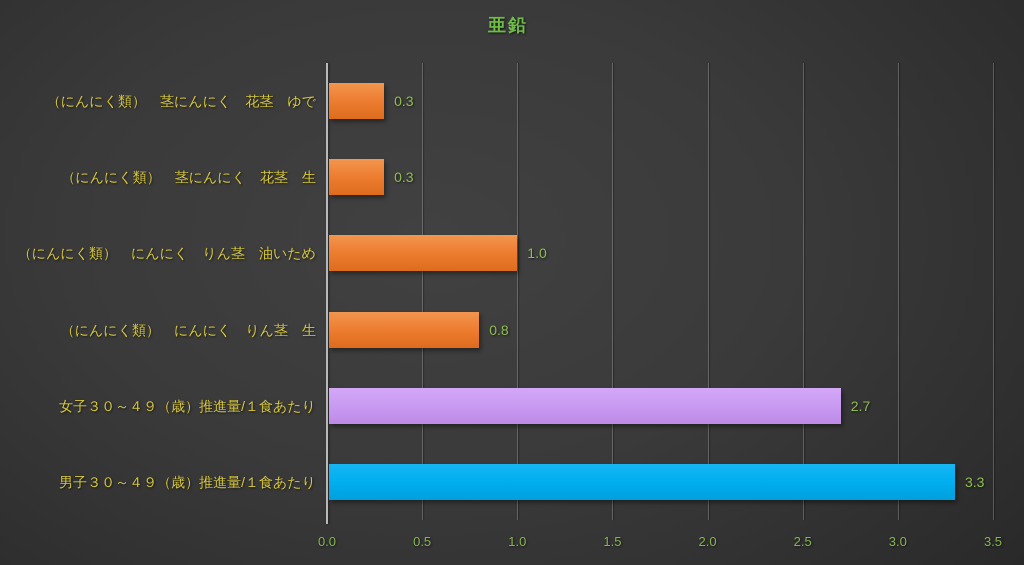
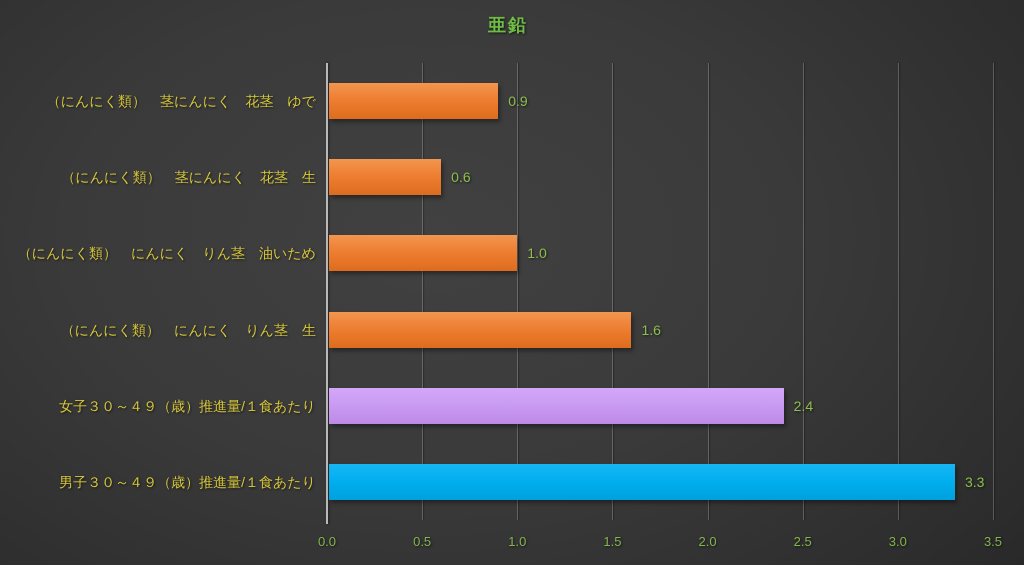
（にんにく類） 茎にんにく 花茎 ゆで: 0.3 -> 0.9
（にんにく類） 茎にんにく 花茎 生: 0.3 -> 0.6
（にんにく類） にんにく りん茎 生: 0.8 -> 1.6
女子３０～４９（歳）推進量/１食あたり: 2.7 -> 2.4
